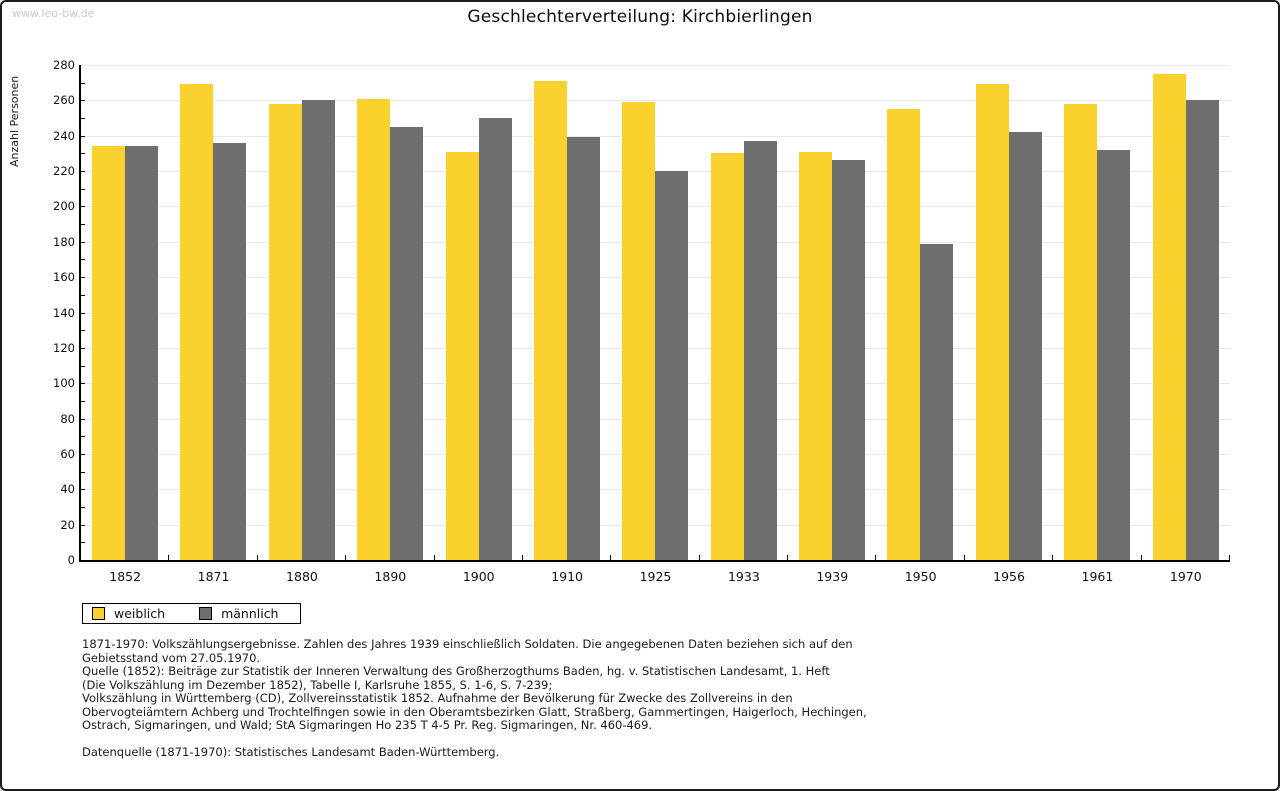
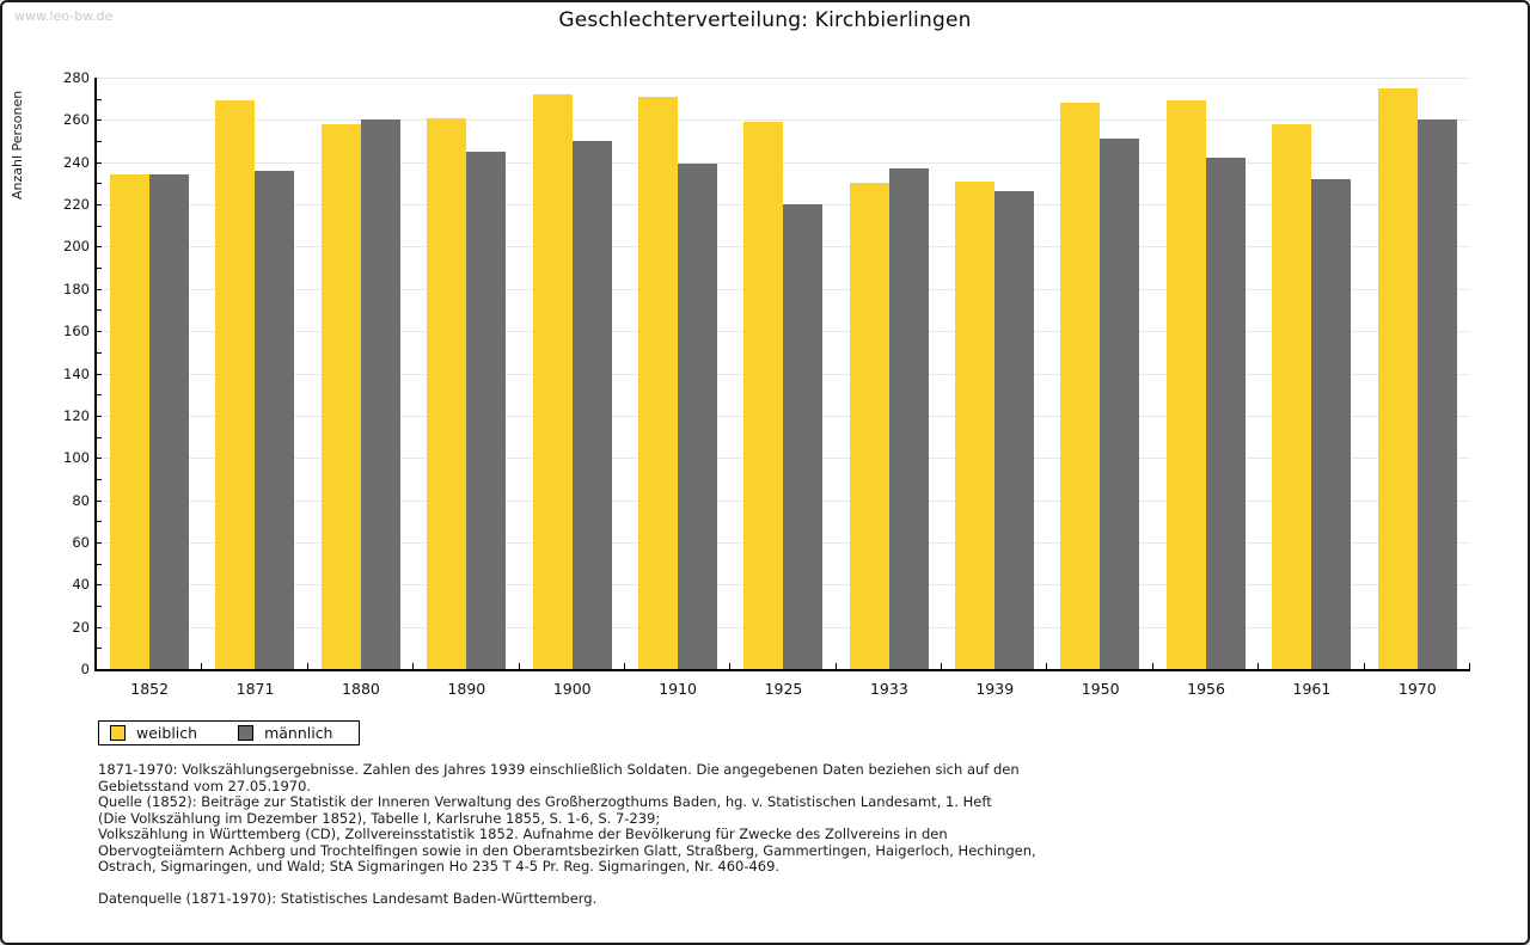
weiblich/1900: 231 -> 272
weiblich/1950: 255 -> 268
männlich/1950: 179 -> 251
